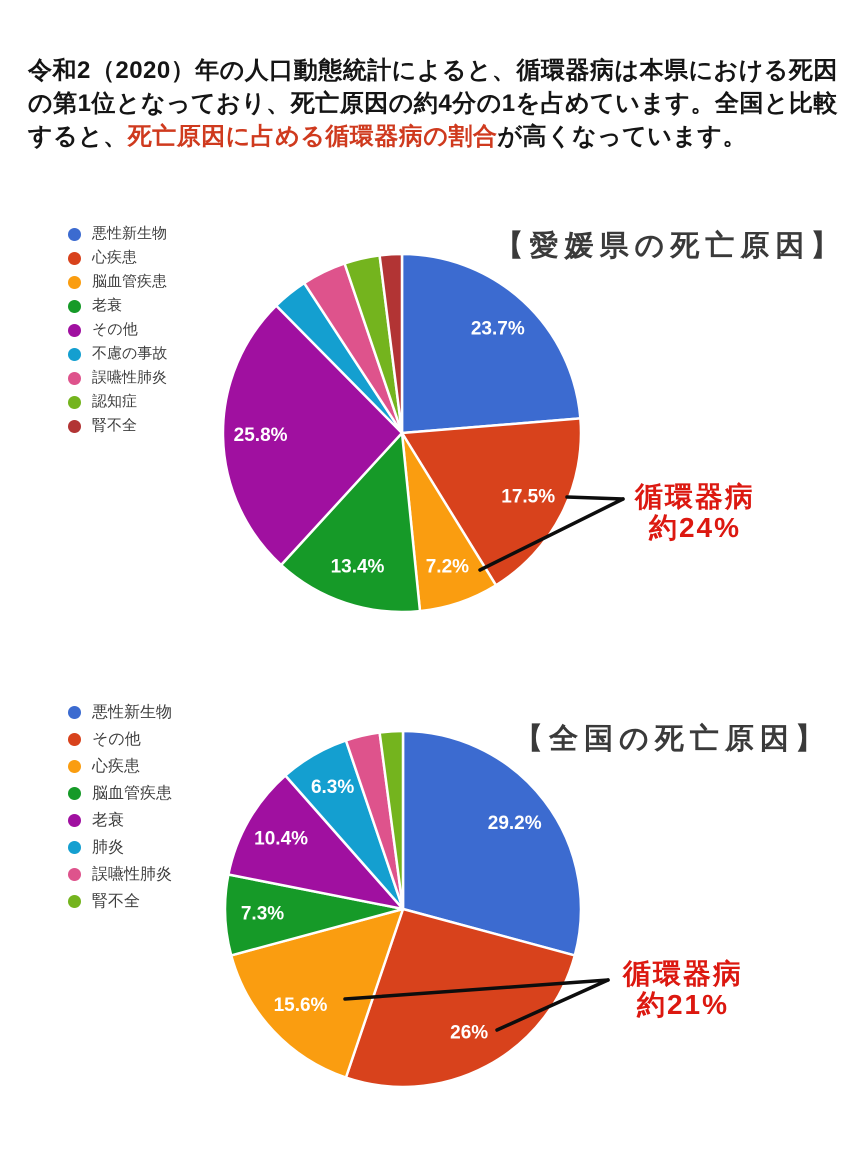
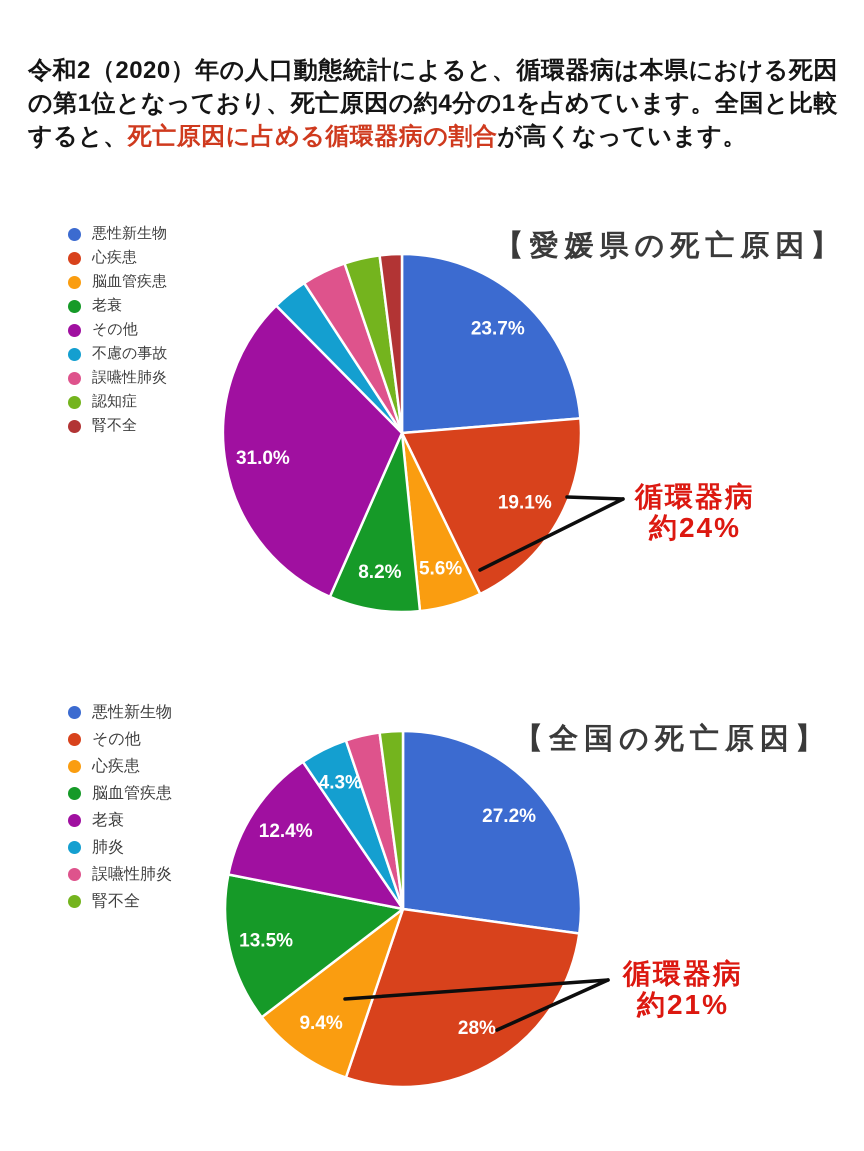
【愛媛県の死亡原因】/心疾患: 17.5% -> 19.1%
【愛媛県の死亡原因】/脳血管疾患: 7.2% -> 5.6%
【愛媛県の死亡原因】/老衰: 13.4% -> 8.2%
【愛媛県の死亡原因】/その他: 25.8% -> 31.0%
【全国の死亡原因】/悪性新生物: 29.2% -> 27.2%
【全国の死亡原因】/その他: 26% -> 28%
【全国の死亡原因】/心疾患: 15.6% -> 9.4%
【全国の死亡原因】/脳血管疾患: 7.3% -> 13.5%
【全国の死亡原因】/老衰: 10.4% -> 12.4%
【全国の死亡原因】/肺炎: 6.3% -> 4.3%
